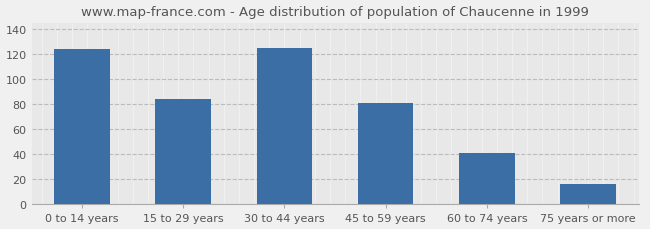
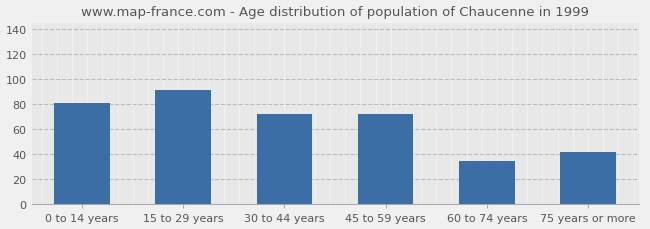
0 to 14 years: 124 -> 81
15 to 29 years: 84 -> 91
30 to 44 years: 125 -> 72
45 to 59 years: 81 -> 72
60 to 74 years: 41 -> 35
75 years or more: 16 -> 42
